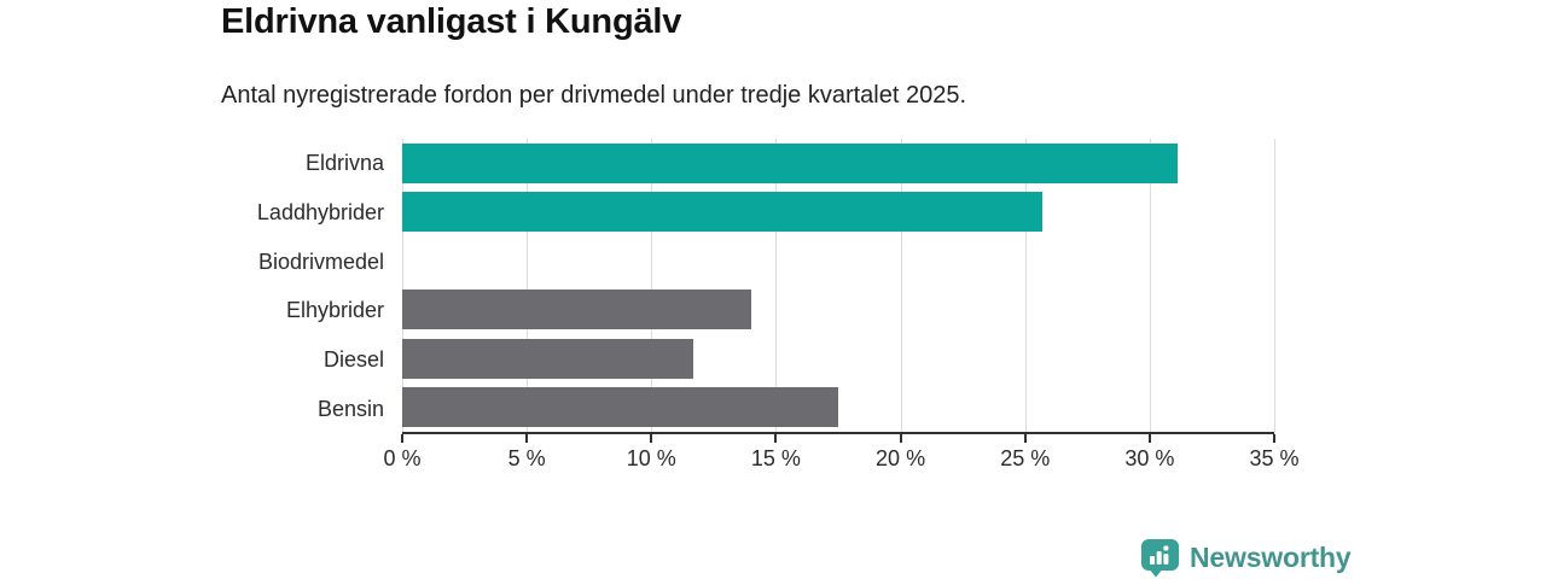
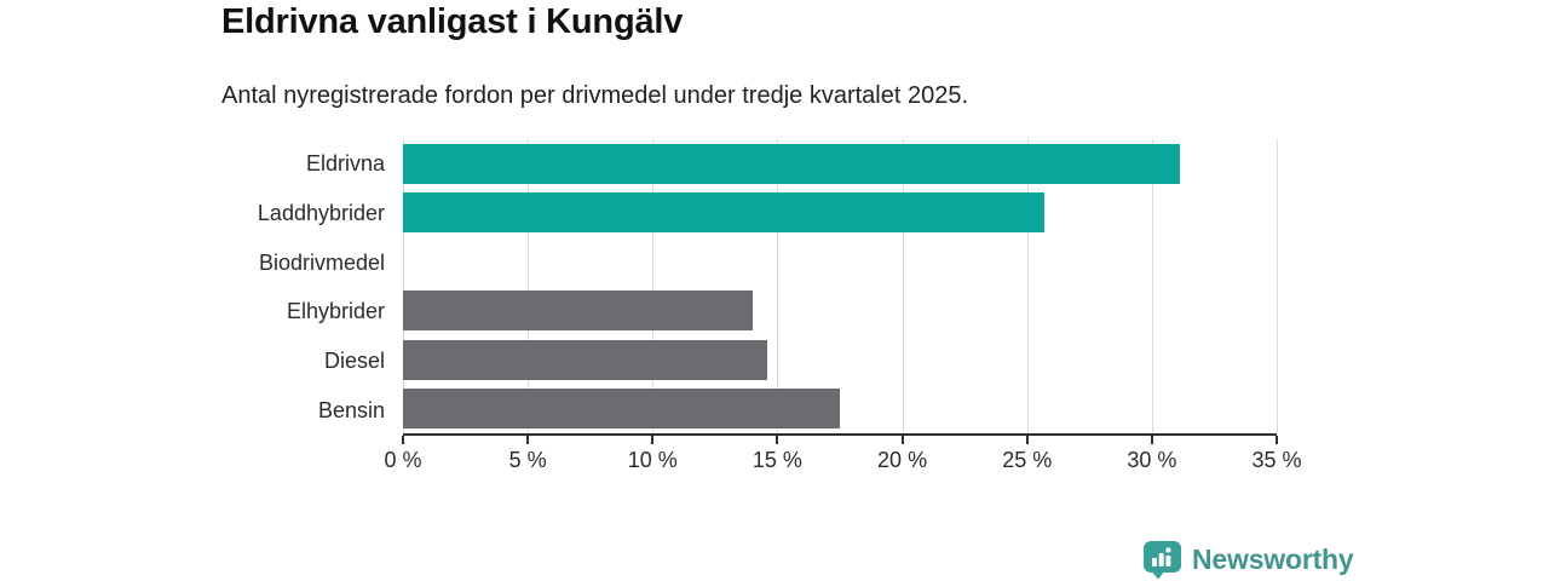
Diesel: 11.7% -> 14.6%
